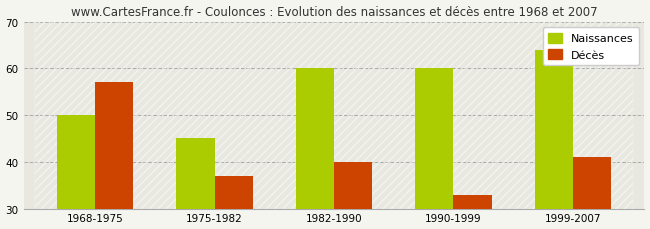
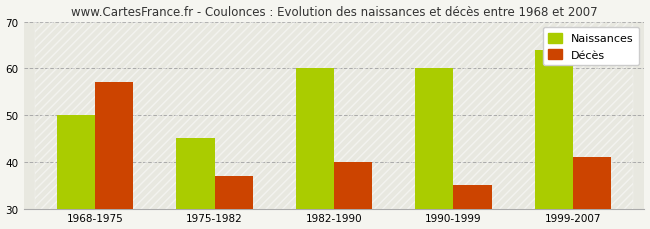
Décès/1990-1999: 33 -> 35
